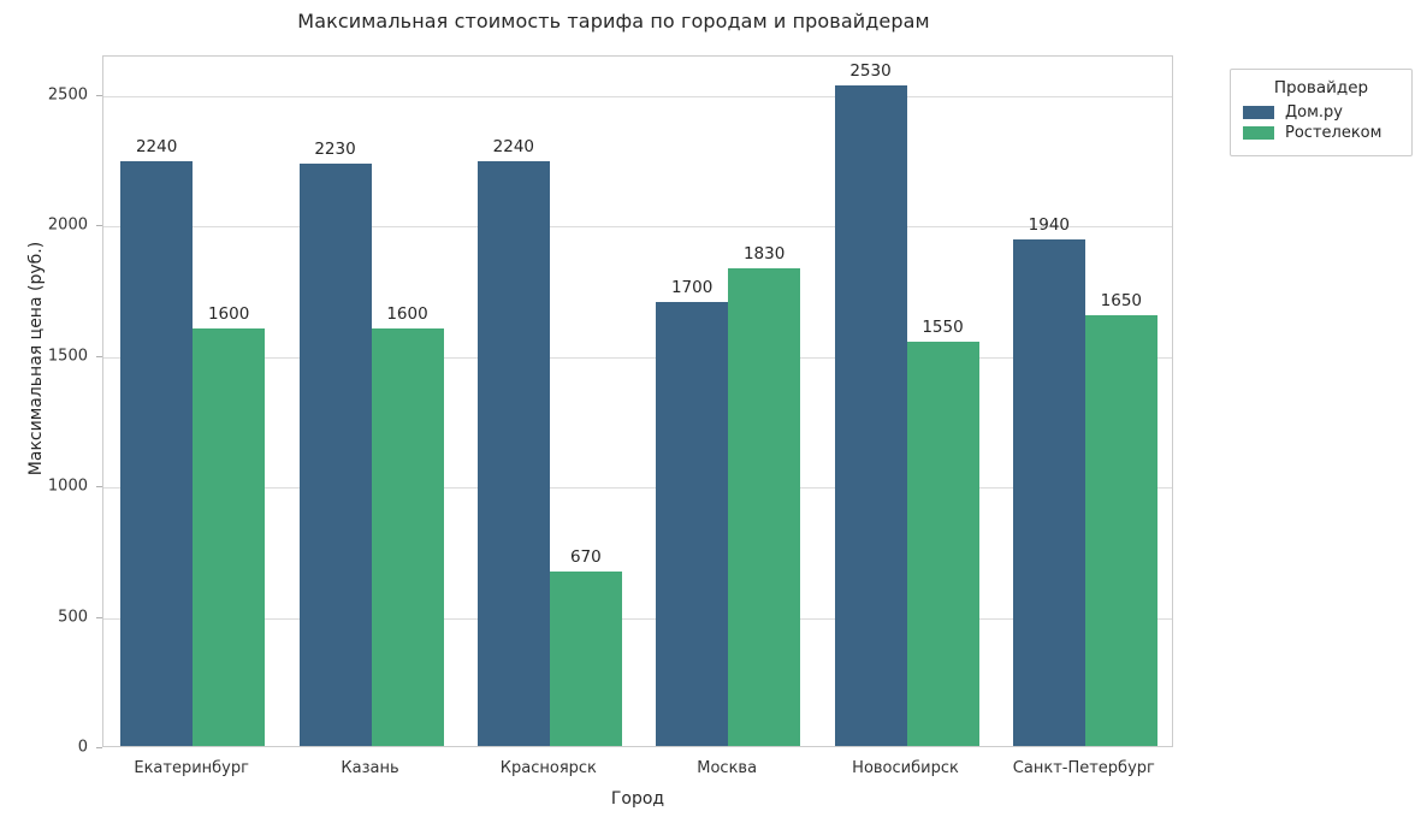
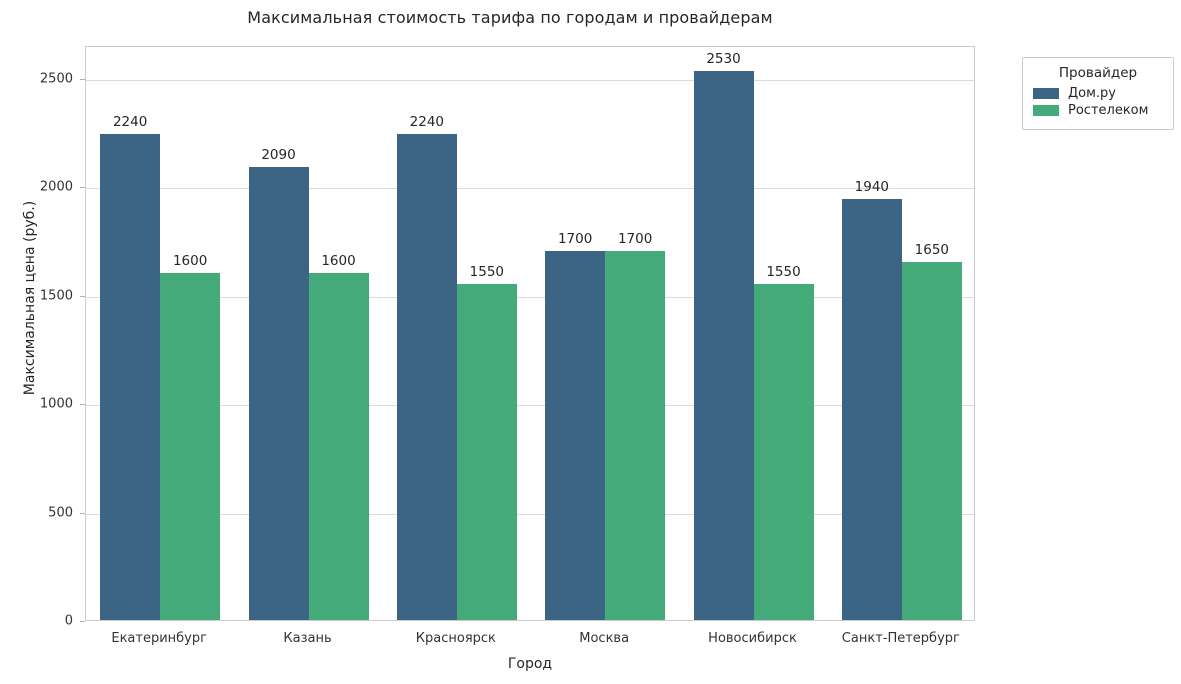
Дом.ру/Казань: 2230 -> 2090
Ростелеком/Красноярск: 670 -> 1550
Ростелеком/Москва: 1830 -> 1700
